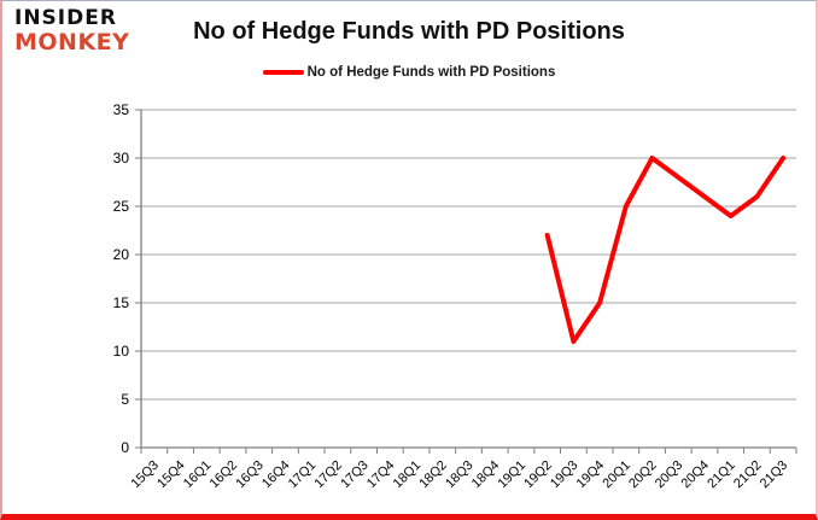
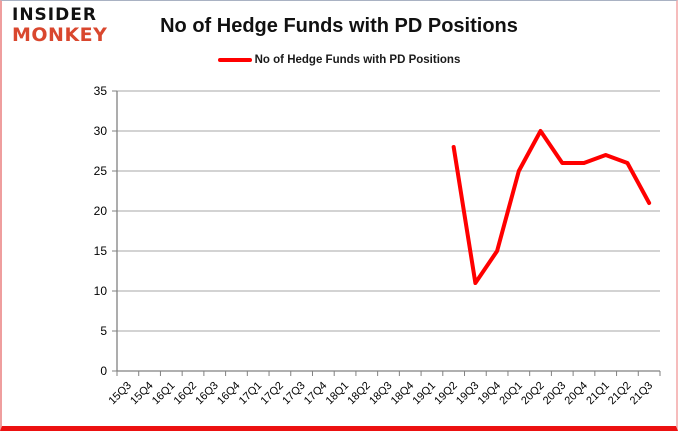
19Q2: 22 -> 28
20Q3: 28 -> 26
21Q1: 24 -> 27
21Q3: 30 -> 21
